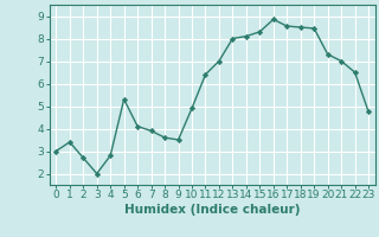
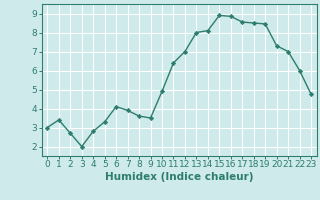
5: 5.3 -> 3.3
15: 8.3 -> 8.9
22: 6.5 -> 6.0
